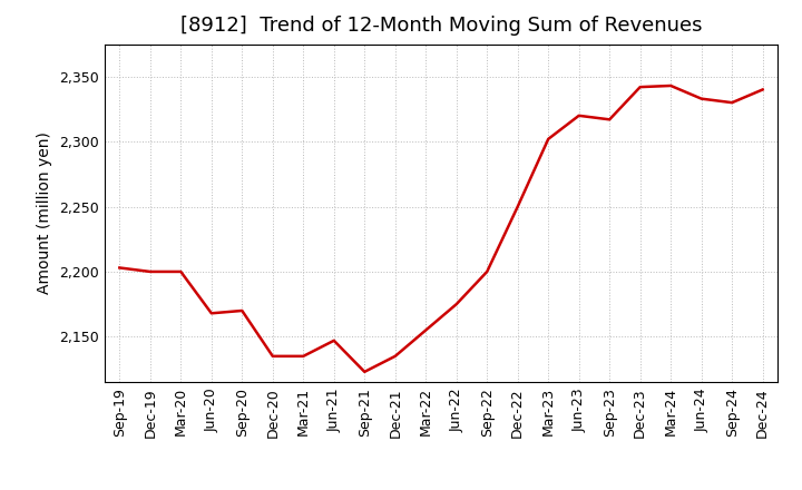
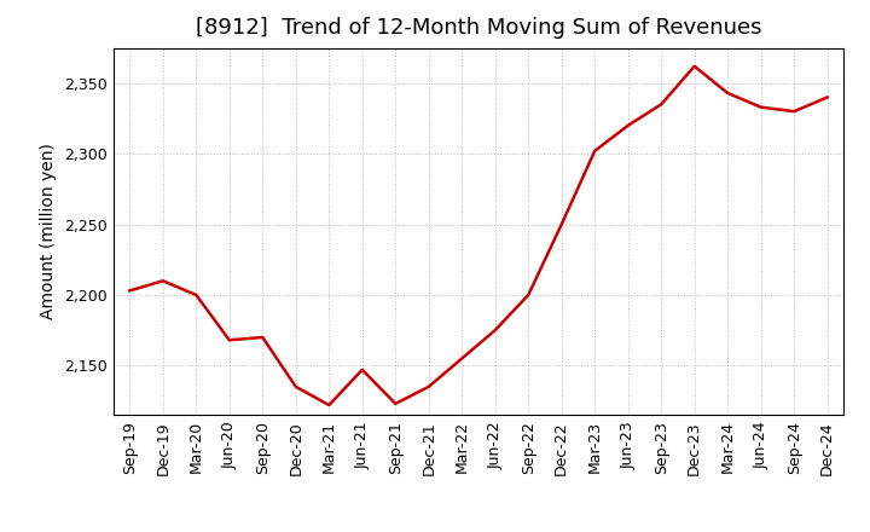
Dec-19: 2,200 -> 2,210
Mar-21: 2,135 -> 2,122
Sep-23: 2,317 -> 2,335
Dec-23: 2,342 -> 2,362
